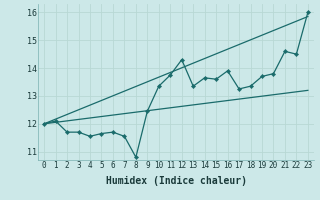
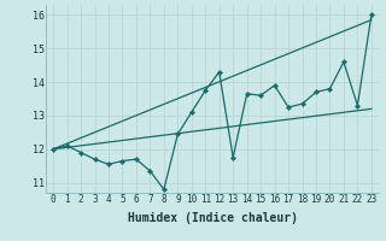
2: 11.70 -> 11.90
7: 11.55 -> 11.35
10: 13.35 -> 13.10
13: 13.35 -> 11.75
22: 14.50 -> 13.30
